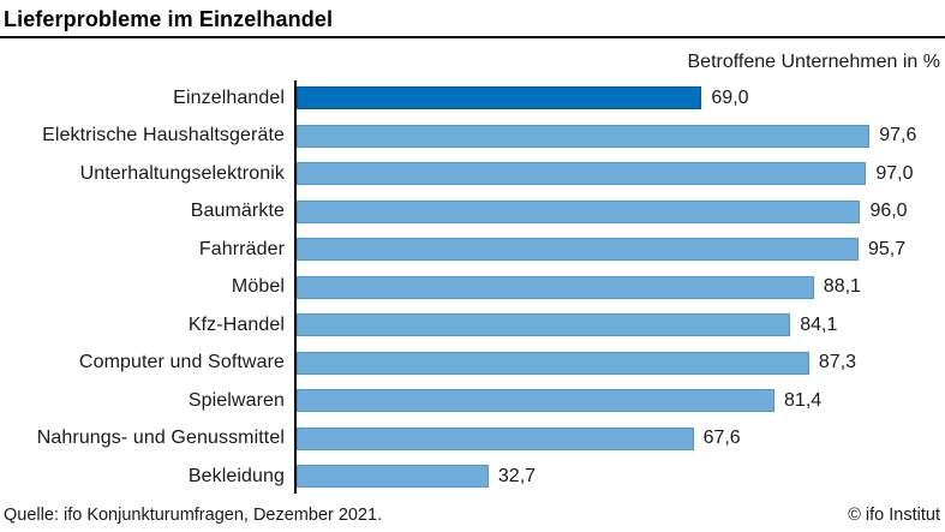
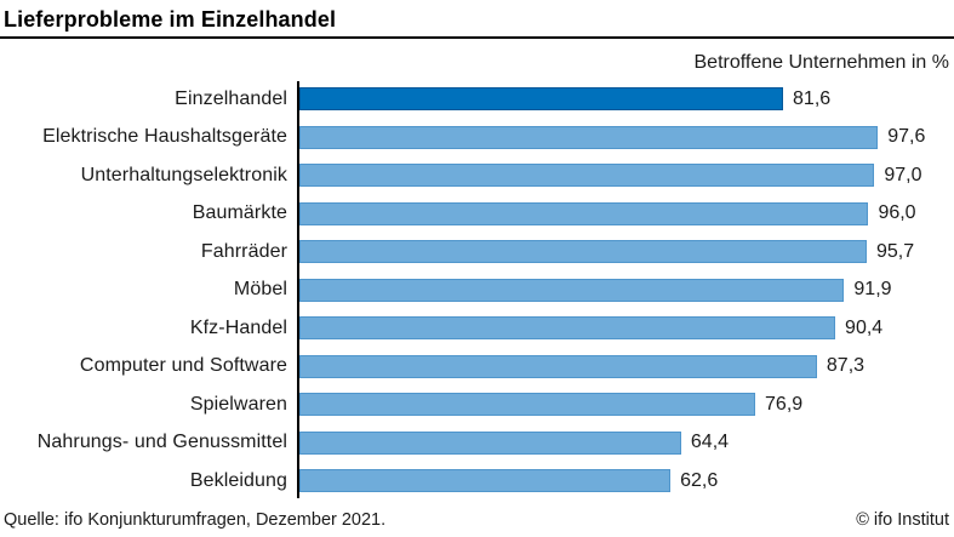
Einzelhandel: 69,0 -> 81,6
Möbel: 88,1 -> 91,9
Kfz-Handel: 84,1 -> 90,4
Spielwaren: 81,4 -> 76,9
Nahrungs- und Genussmittel: 67,6 -> 64,4
Bekleidung: 32,7 -> 62,6
